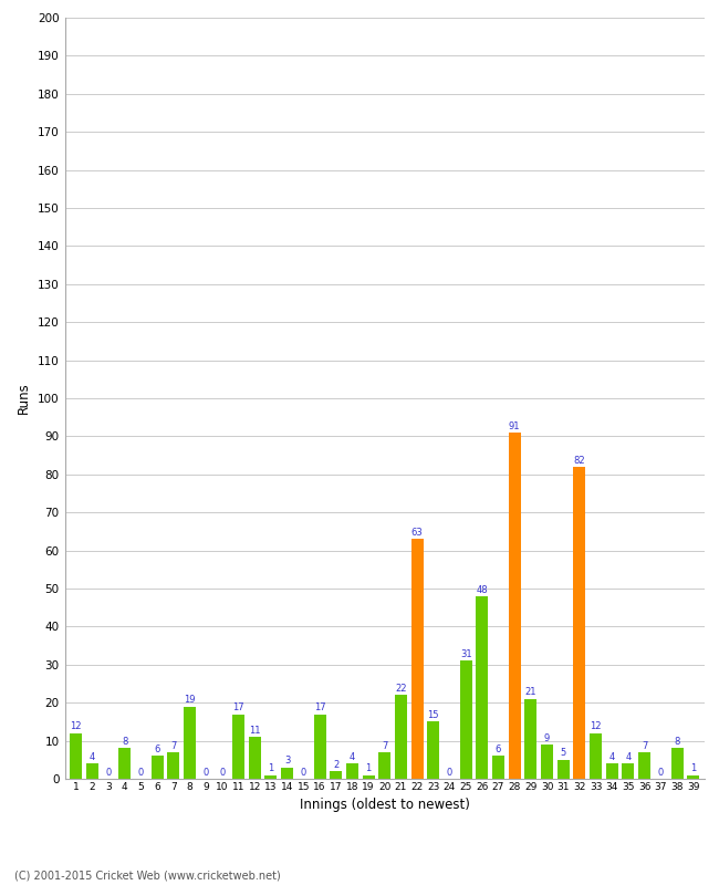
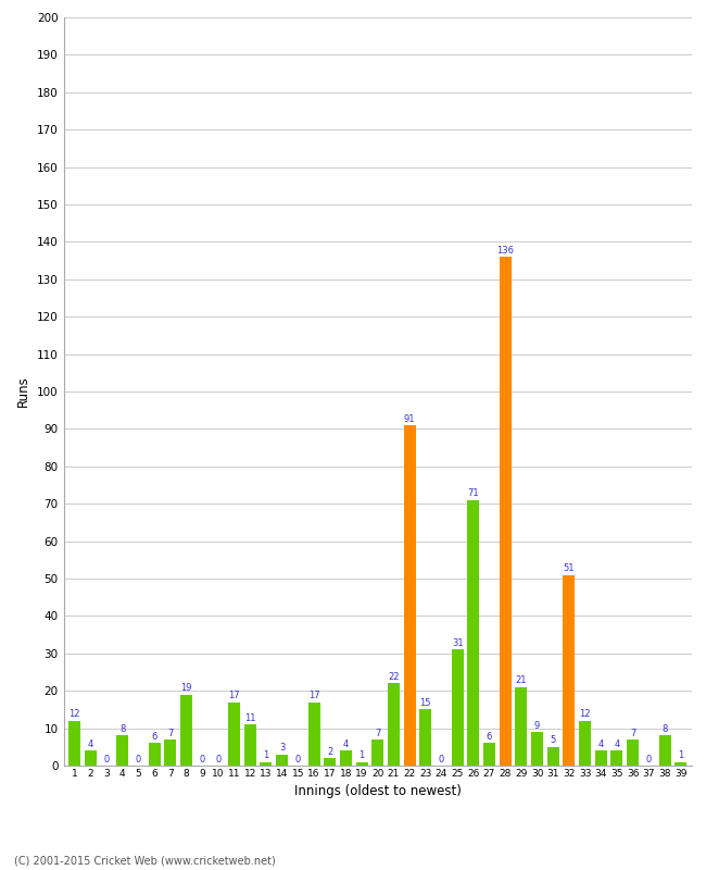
22: 63 -> 91
26: 48 -> 71
28: 91 -> 136
32: 82 -> 51
